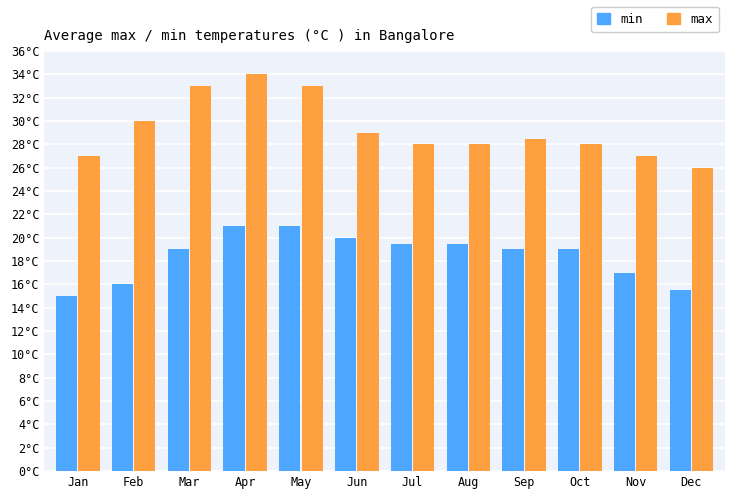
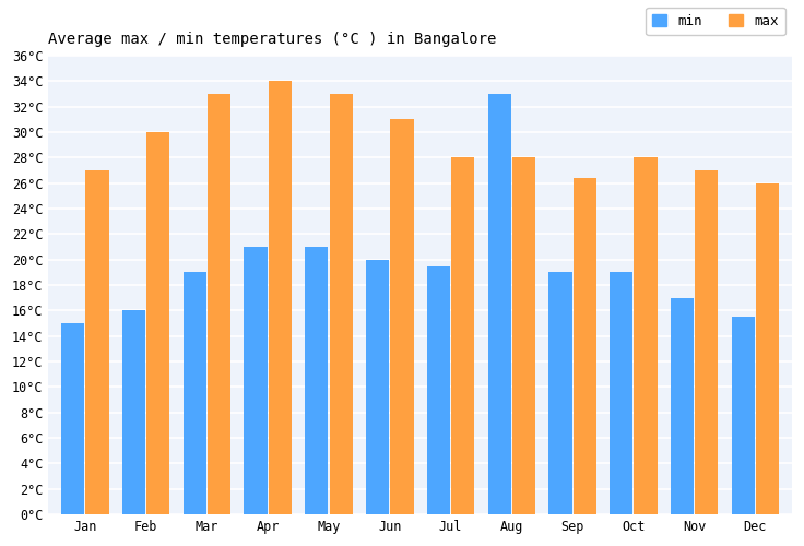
max/Jun: 29.0°C -> 31.0°C
min/Aug: 19.5°C -> 33.0°C
max/Sep: 28.5°C -> 26.4°C
